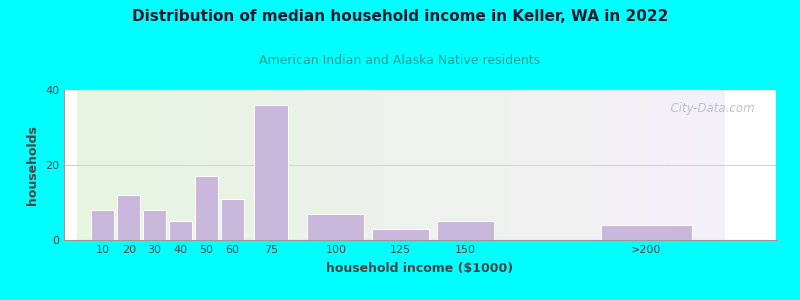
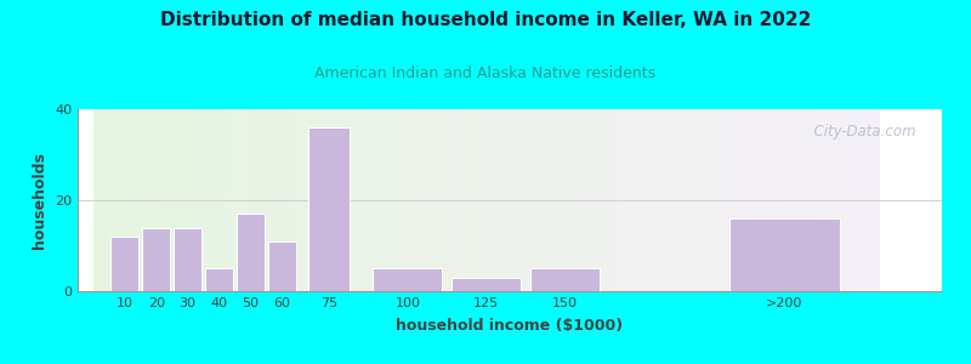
10: 8 -> 12
20: 12 -> 14
30: 8 -> 14
100: 7 -> 5
>200: 4 -> 16
